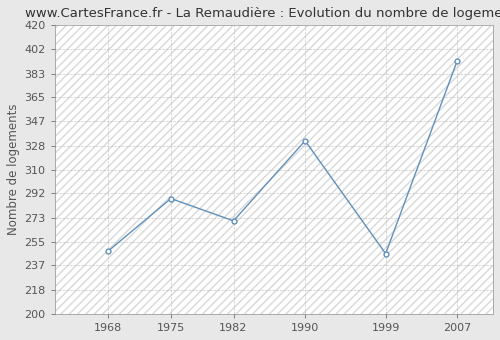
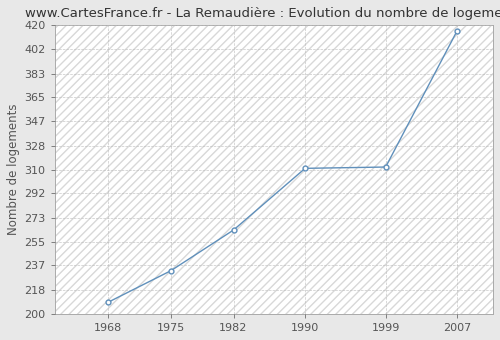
1968: 248 -> 209
1975: 288 -> 233
1982: 271 -> 264
1990: 332 -> 311
1999: 246 -> 312
2007: 393 -> 416
